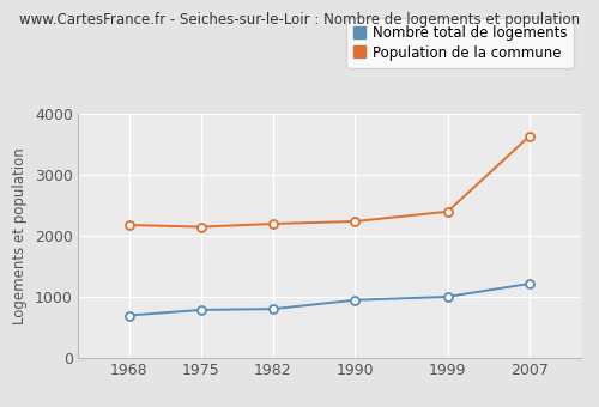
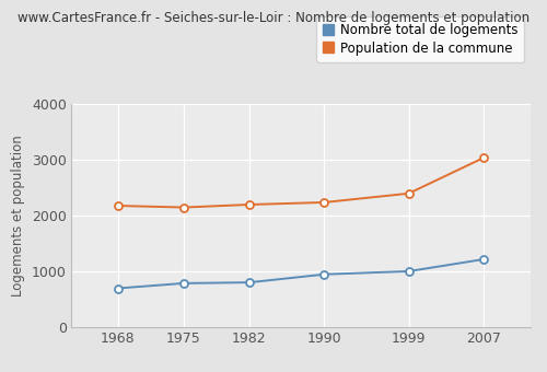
Population de la commune/2007: 3640 -> 3040
